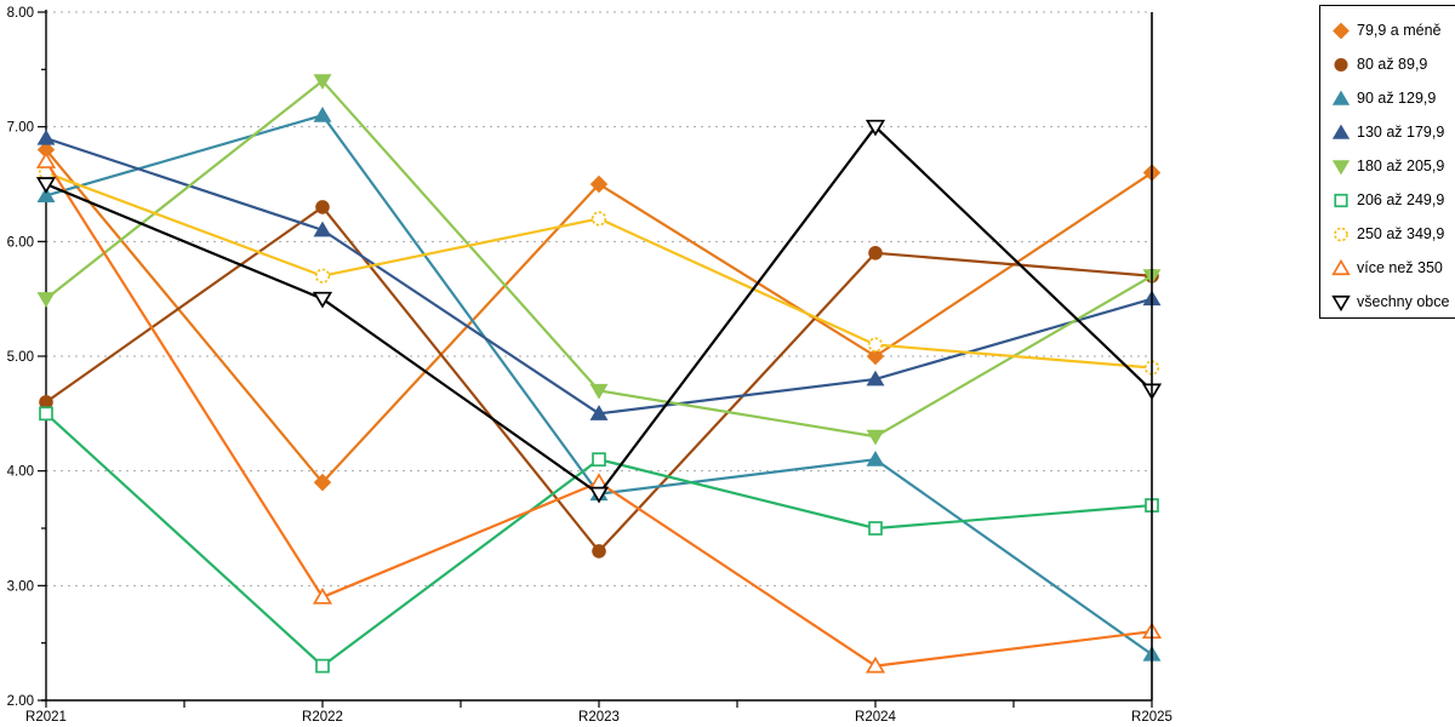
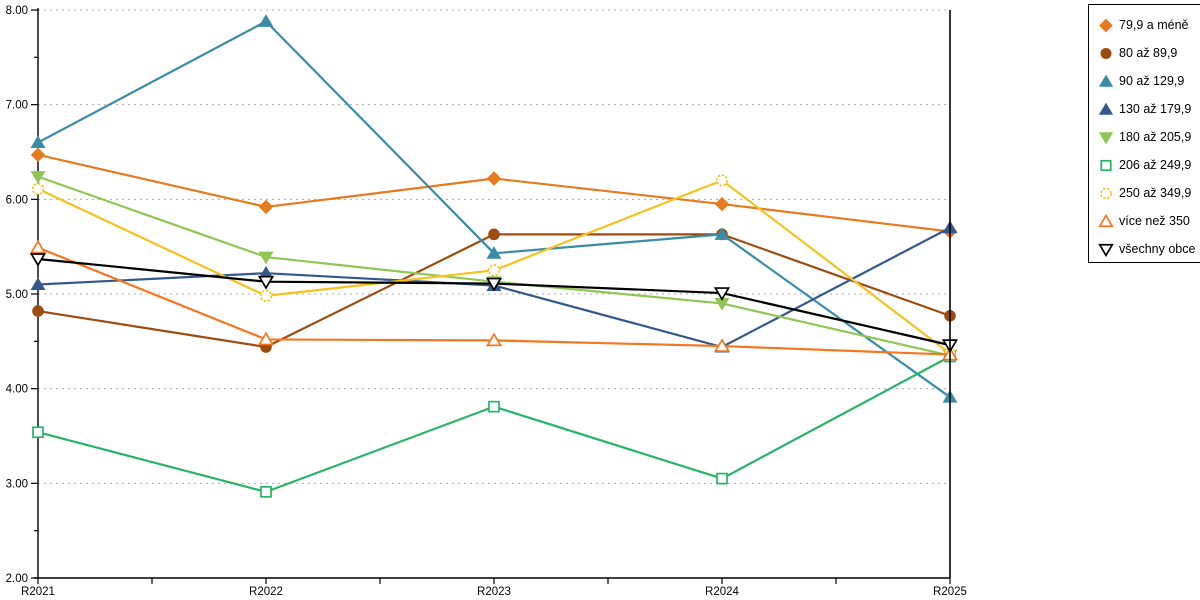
79,9 a méně/R2021: 6.8 -> 6.5
80 až 89,9/R2021: 4.6 -> 4.8
90 až 129,9/R2021: 6.4 -> 6.6
130 až 179,9/R2021: 6.9 -> 5.1
180 až 205,9/R2021: 5.5 -> 6.2
206 až 249,9/R2021: 4.5 -> 3.5
250 až 349,9/R2021: 6.6 -> 6.1
více než 350/R2021: 6.7 -> 5.5
všechny obce/R2021: 6.5 -> 5.4
79,9 a méně/R2022: 3.9 -> 5.9
80 až 89,9/R2022: 6.3 -> 4.4
90 až 129,9/R2022: 7.1 -> 7.9
130 až 179,9/R2022: 6.1 -> 5.2
180 až 205,9/R2022: 7.4 -> 5.4
206 až 249,9/R2022: 2.3 -> 2.9
250 až 349,9/R2022: 5.7 -> 5.0
více než 350/R2022: 2.9 -> 4.5
všechny obce/R2022: 5.5 -> 5.1
79,9 a méně/R2023: 6.5 -> 6.2
80 až 89,9/R2023: 3.3 -> 5.6
90 až 129,9/R2023: 3.8 -> 5.4
130 až 179,9/R2023: 4.5 -> 5.1
180 až 205,9/R2023: 4.7 -> 5.1
206 až 249,9/R2023: 4.1 -> 3.8
250 až 349,9/R2023: 6.2 -> 5.2
více než 350/R2023: 3.9 -> 4.5
všechny obce/R2023: 3.8 -> 5.1
79,9 a méně/R2024: 5.0 -> 6.0
80 až 89,9/R2024: 5.9 -> 5.6
90 až 129,9/R2024: 4.1 -> 5.6
130 až 179,9/R2024: 4.8 -> 4.4
180 až 205,9/R2024: 4.3 -> 4.9
206 až 249,9/R2024: 3.5 -> 3.0
250 až 349,9/R2024: 5.1 -> 6.2
více než 350/R2024: 2.3 -> 4.5
všechny obce/R2024: 7.0 -> 5.0
79,9 a méně/R2025: 6.6 -> 5.7
80 až 89,9/R2025: 5.7 -> 4.8
90 až 129,9/R2025: 2.4 -> 3.9
130 až 179,9/R2025: 5.5 -> 5.7
180 až 205,9/R2025: 5.7 -> 4.3
206 až 249,9/R2025: 3.7 -> 4.3
250 až 349,9/R2025: 4.9 -> 4.4
více než 350/R2025: 2.6 -> 4.4
všechny obce/R2025: 4.7 -> 4.5
